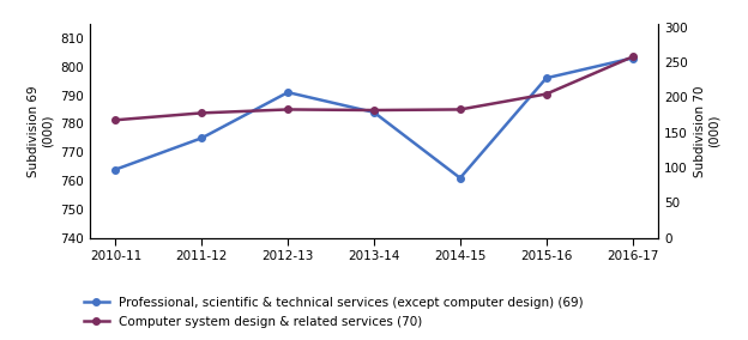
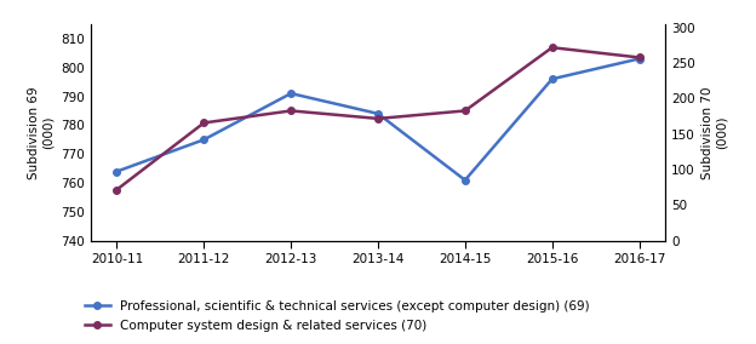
Computer system design & related services (70)/2010-11: 168 -> 72
Computer system design & related services (70)/2011-12: 178 -> 166
Computer system design & related services (70)/2013-14: 182 -> 172
Computer system design & related services (70)/2015-16: 205 -> 272
